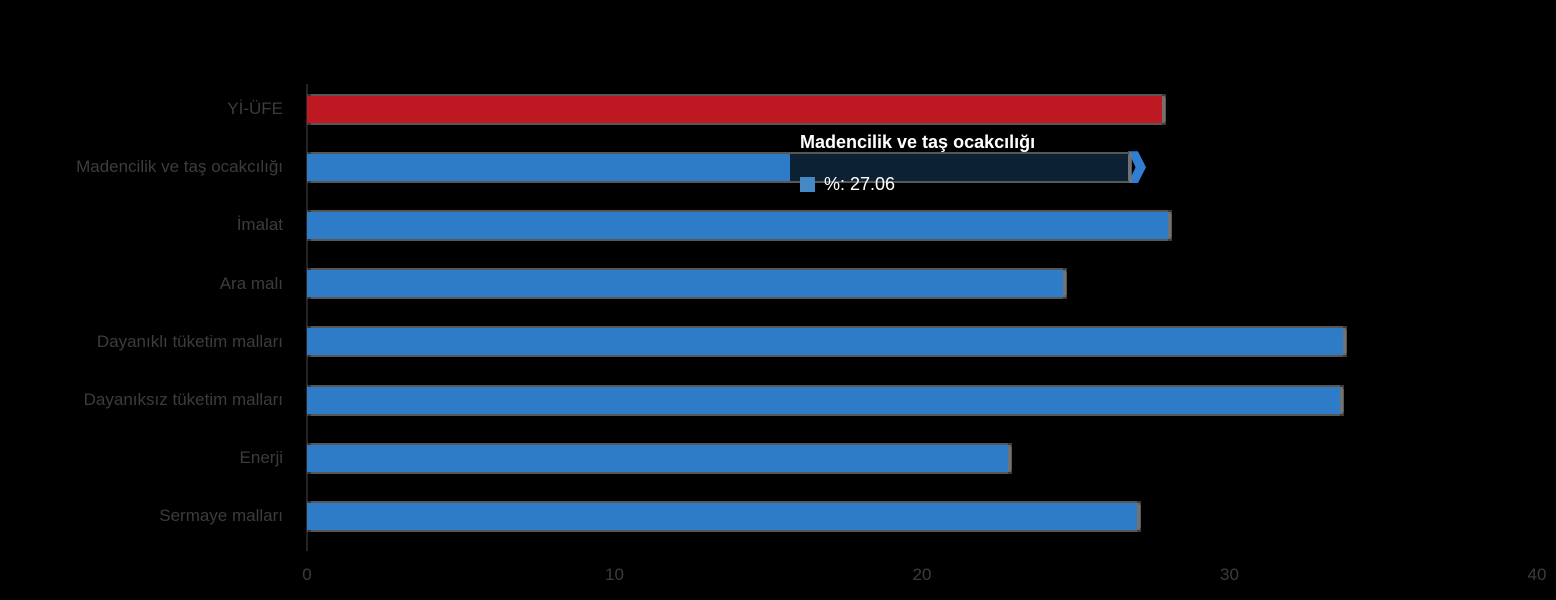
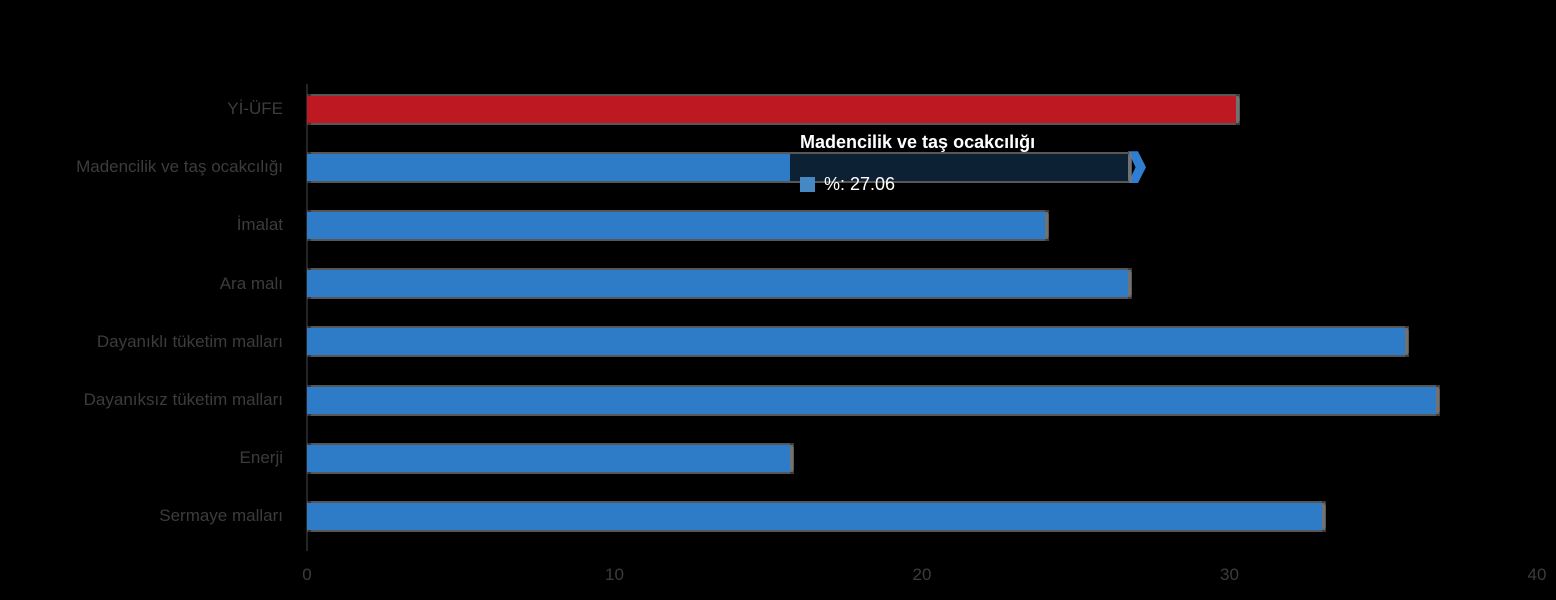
Yİ-ÜFE: 27.8 -> 30.2
İmalat: 28.0 -> 24.0
Ara malı: 24.6 -> 26.7
Dayanıklı tüketim malları: 33.7 -> 35.7
Dayanıksız tüketim malları: 33.6 -> 36.7
Enerji: 22.8 -> 15.7
Sermaye malları: 27.0 -> 33.0
